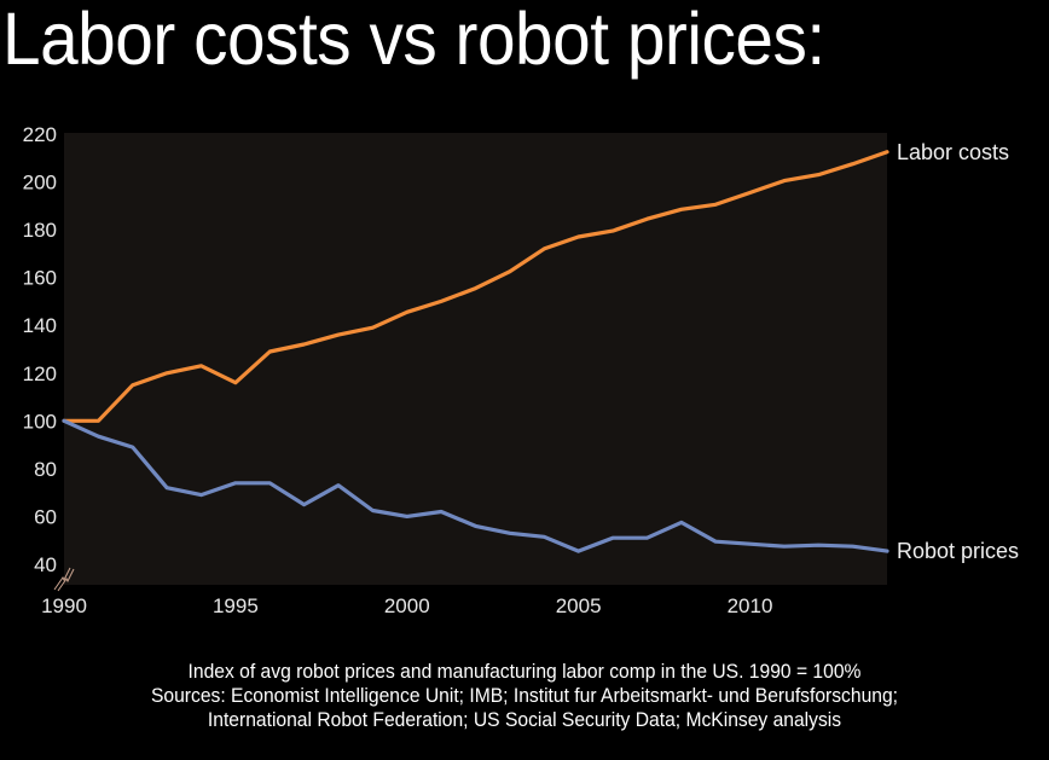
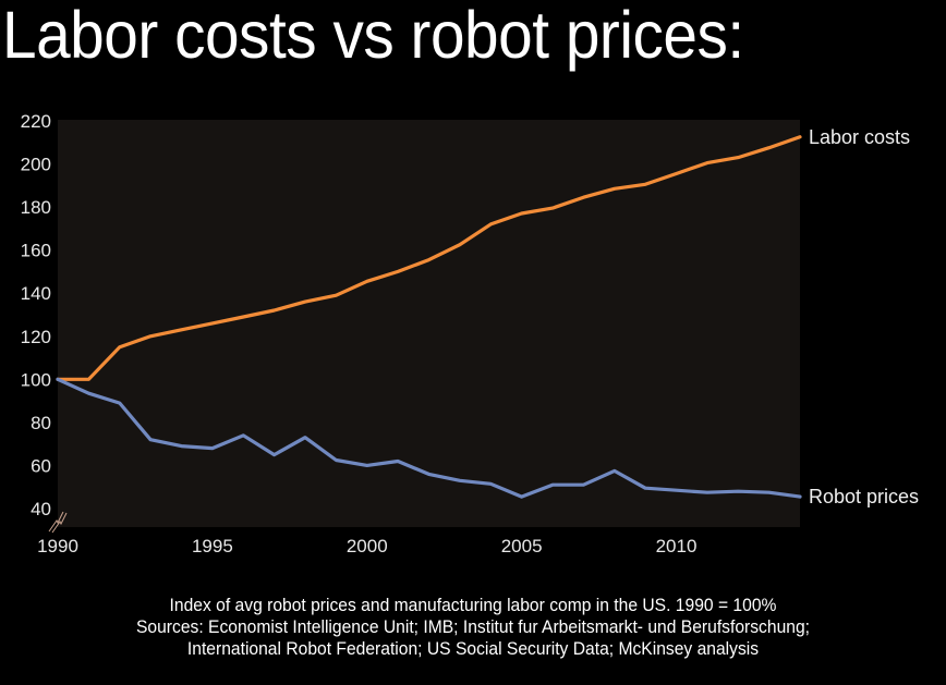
Labor costs/1995: 116 -> 126
Robot prices/1995: 74 -> 68
